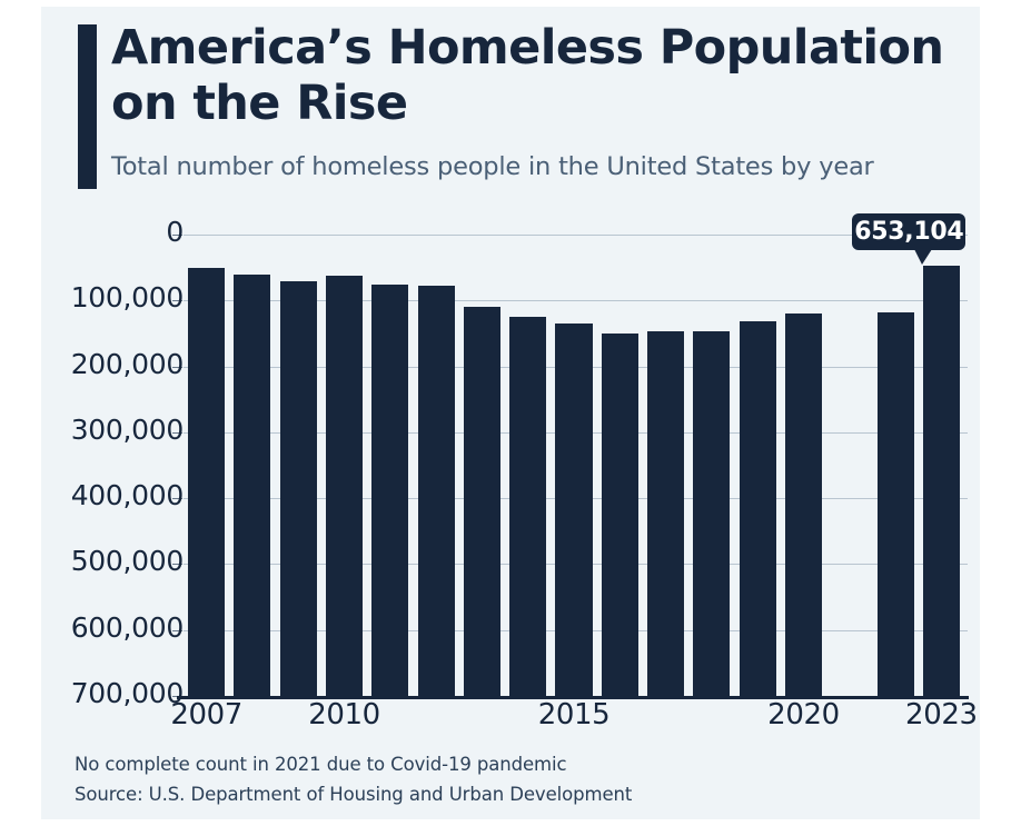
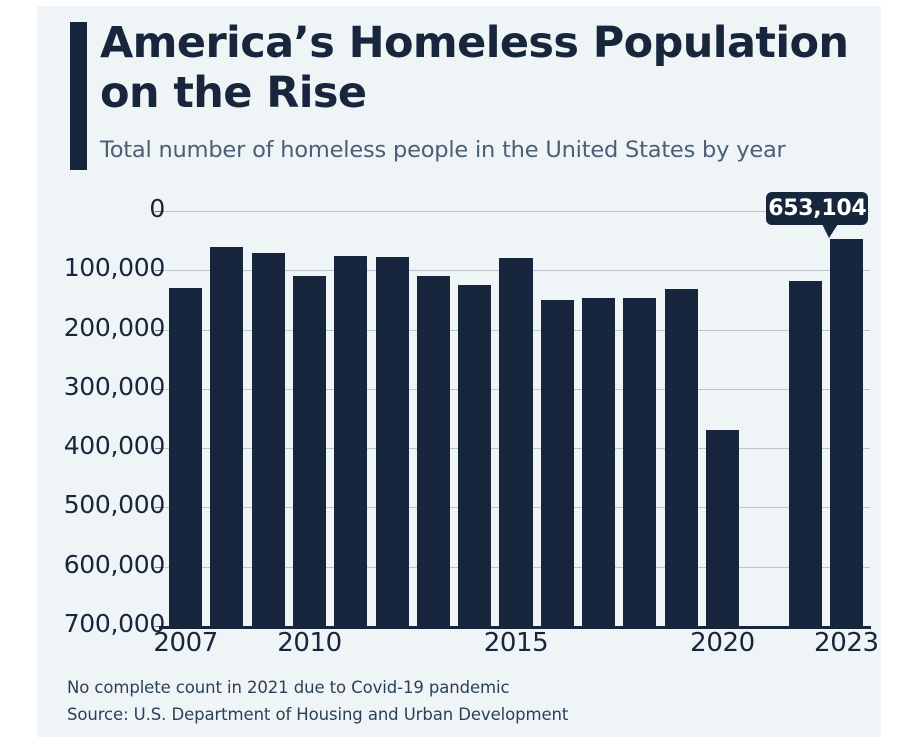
2007: 650000 -> 570000
2010: 640000 -> 590000
2015: 560000 -> 620000
2020: 580000 -> 330000
